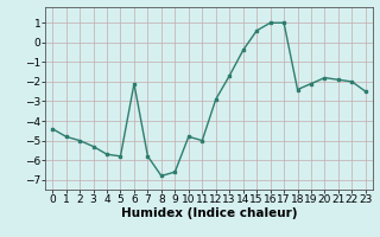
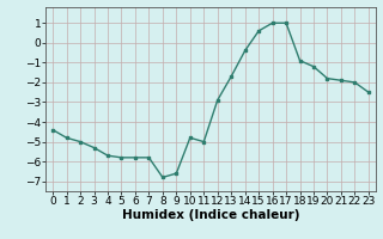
6: -2.1 -> -5.8
18: -2.4 -> -0.9
19: -2.1 -> -1.2
